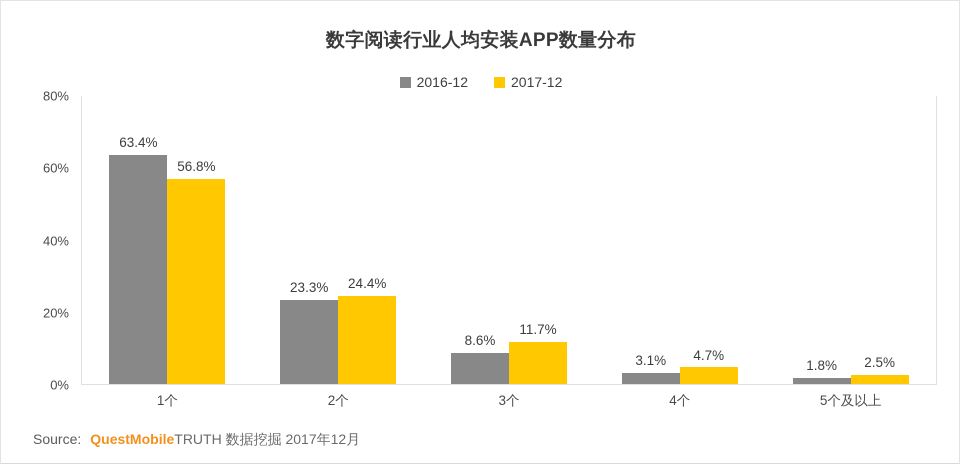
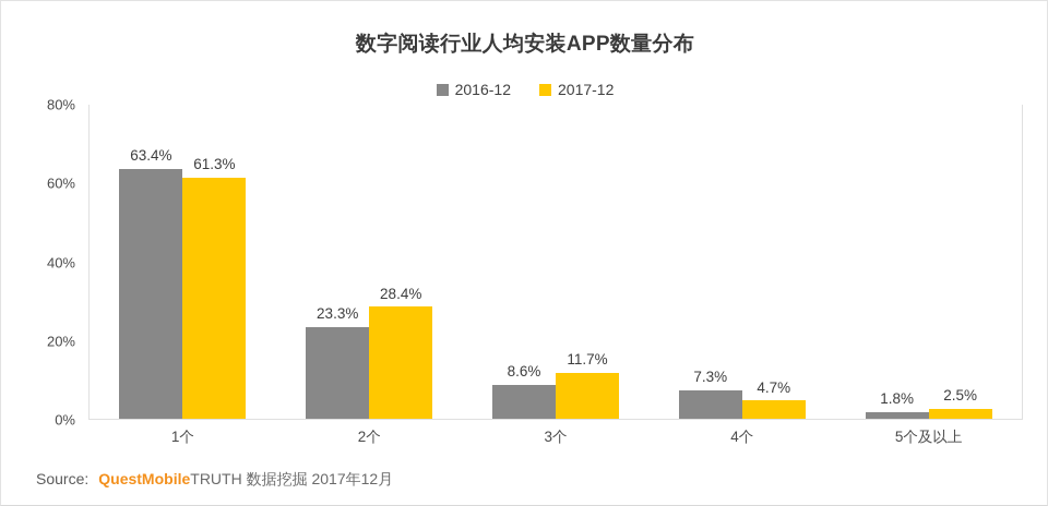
2017-12/1个: 56.8% -> 61.3%
2017-12/2个: 24.4% -> 28.4%
2016-12/4个: 3.1% -> 7.3%
